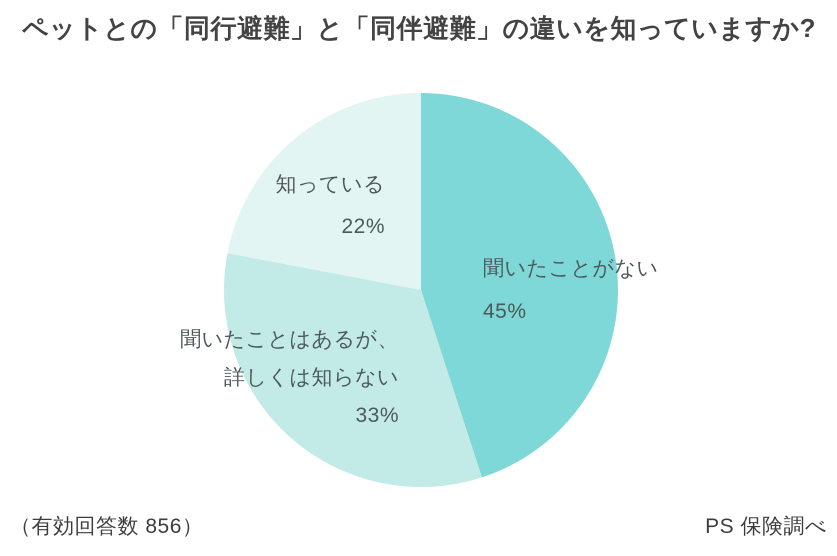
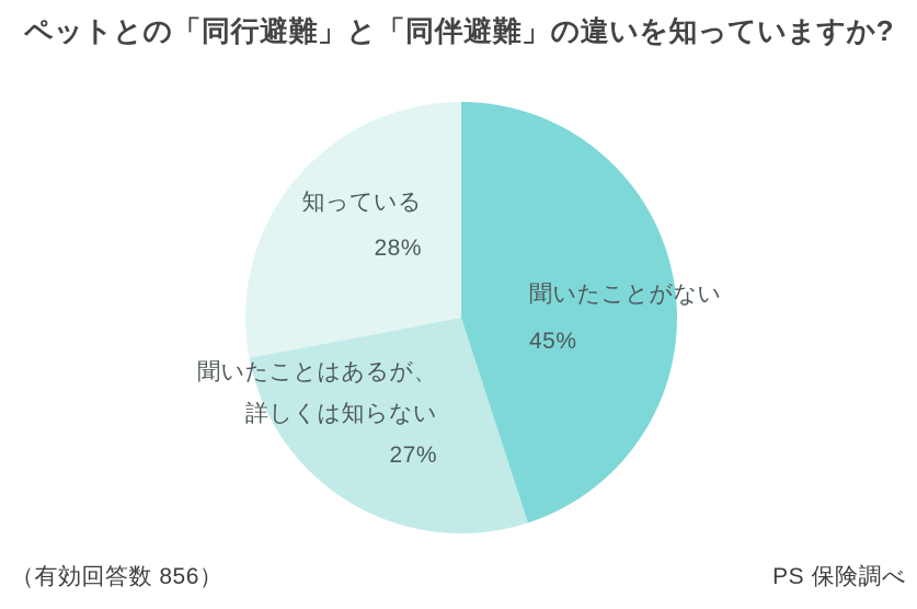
聞いたことはあるが、詳しくは知らない: 33% -> 27%
知っている: 22% -> 28%
